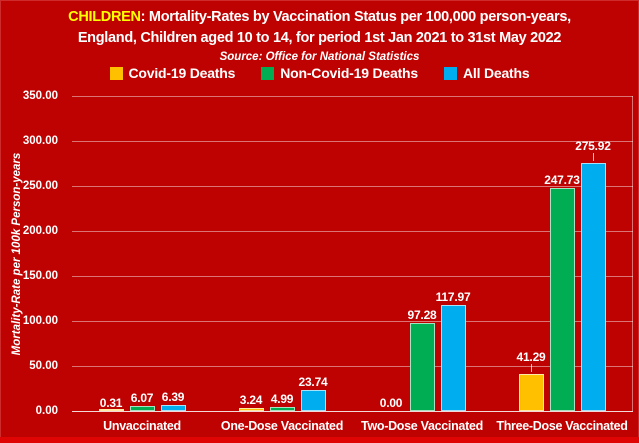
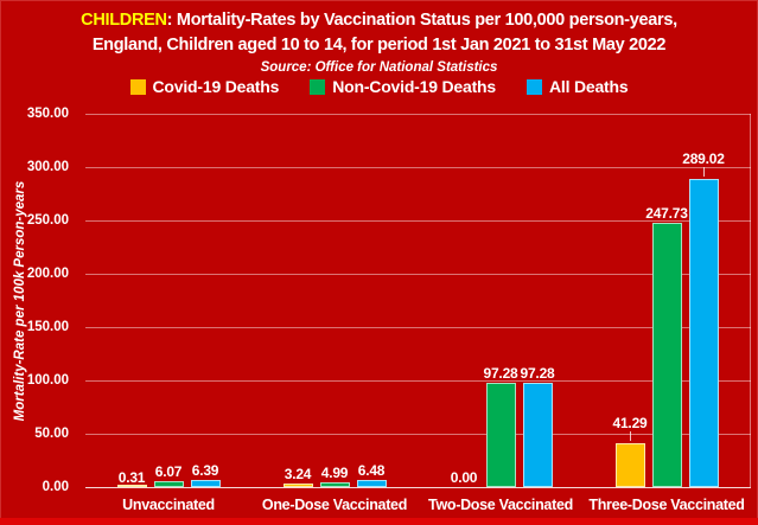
All Deaths/One-Dose Vaccinated: 23.74 -> 6.48
All Deaths/Two-Dose Vaccinated: 117.97 -> 97.28
All Deaths/Three-Dose Vaccinated: 275.92 -> 289.02
